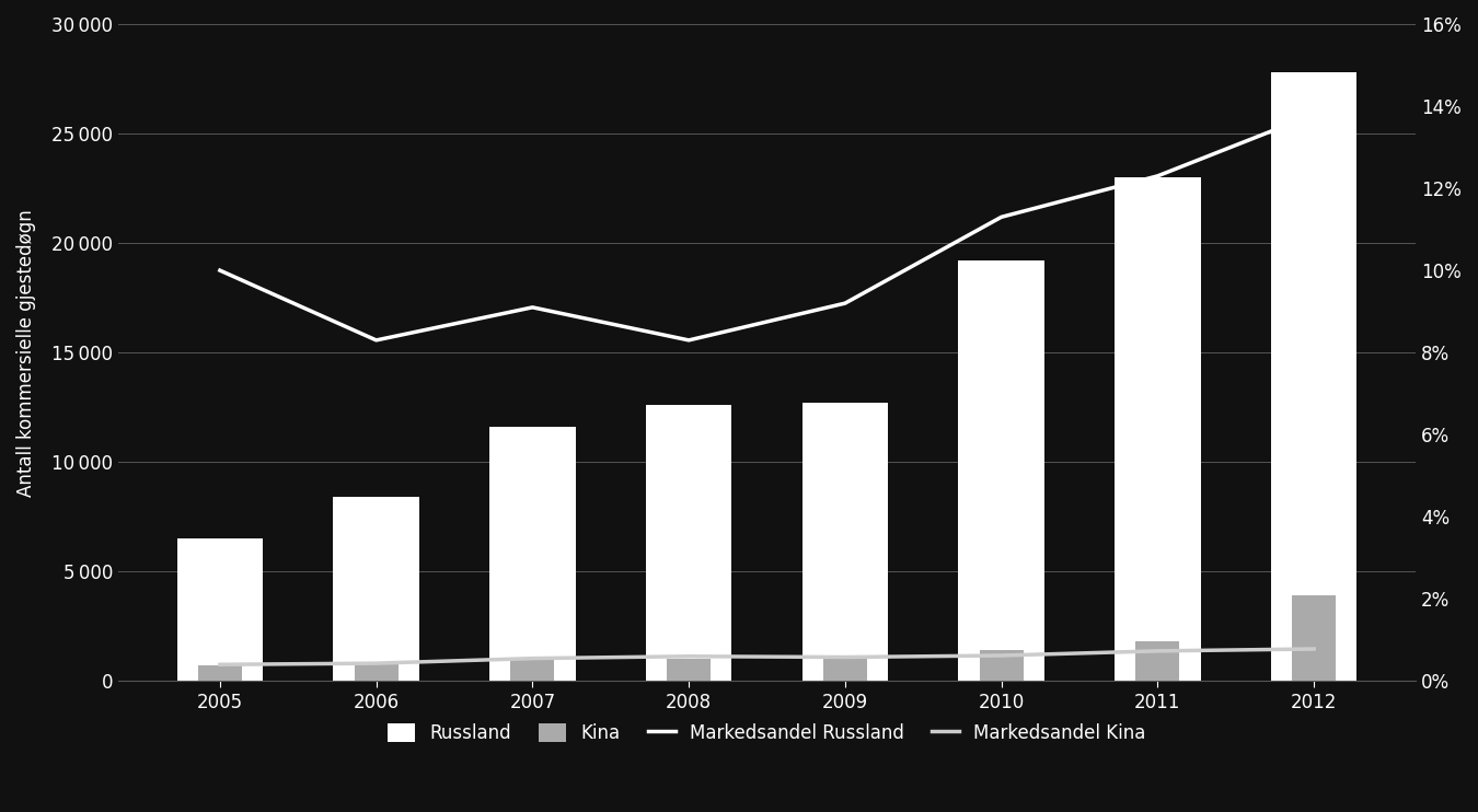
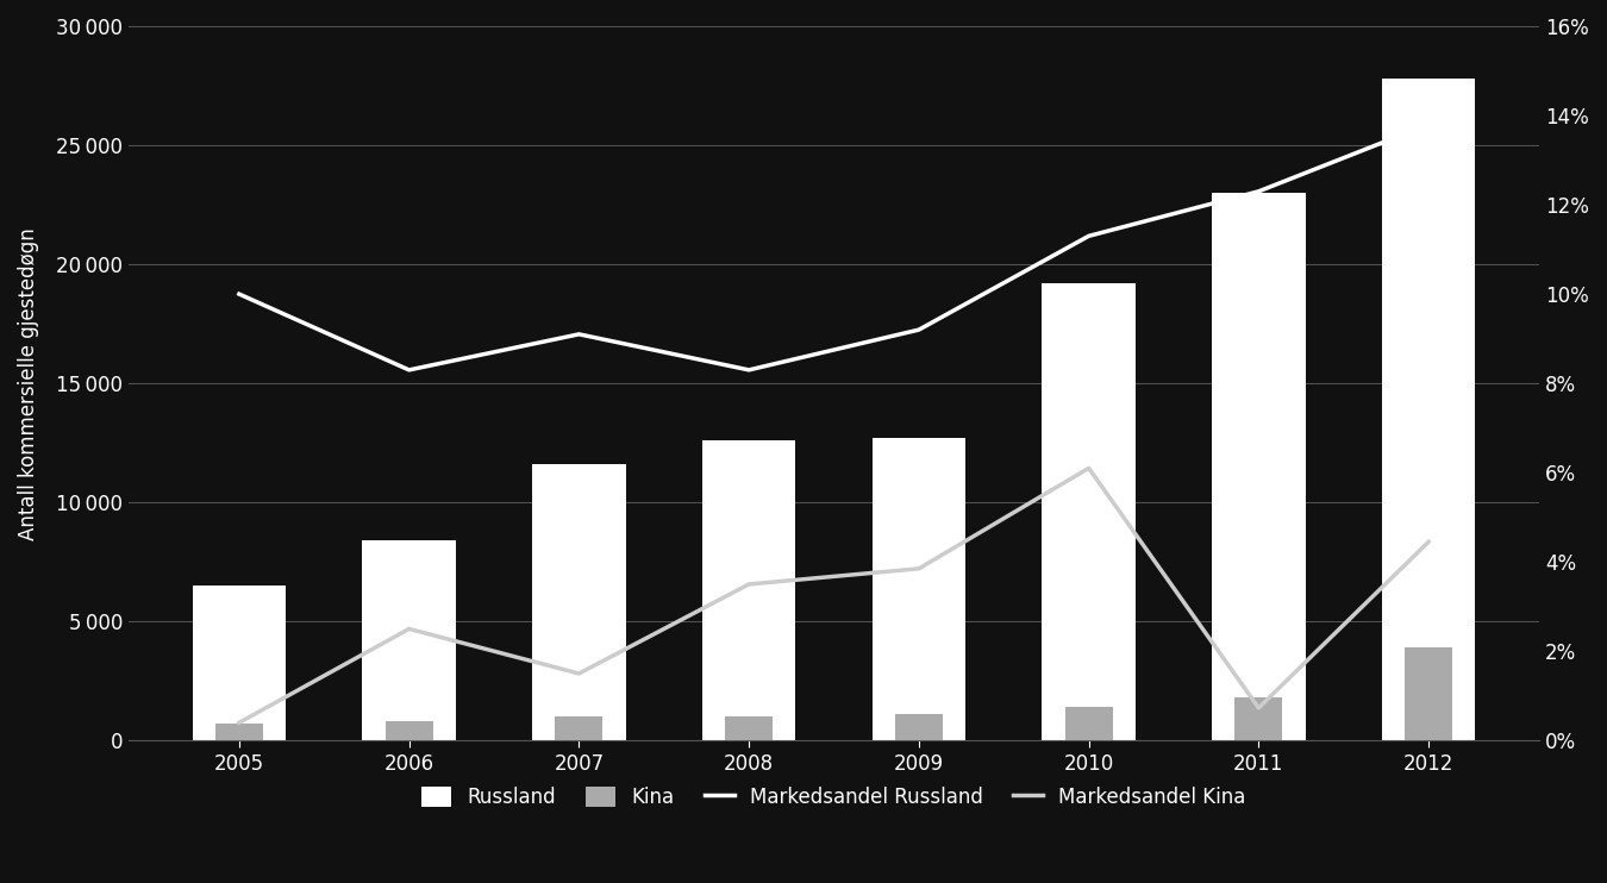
Markedsandel Kina/2006: 0.43% -> 2.50%
Markedsandel Kina/2007: 0.55% -> 1.50%
Markedsandel Kina/2008: 0.60% -> 3.50%
Markedsandel Kina/2009: 0.58% -> 3.85%
Markedsandel Kina/2010: 0.62% -> 6.10%
Markedsandel Kina/2012: 0.78% -> 4.45%
